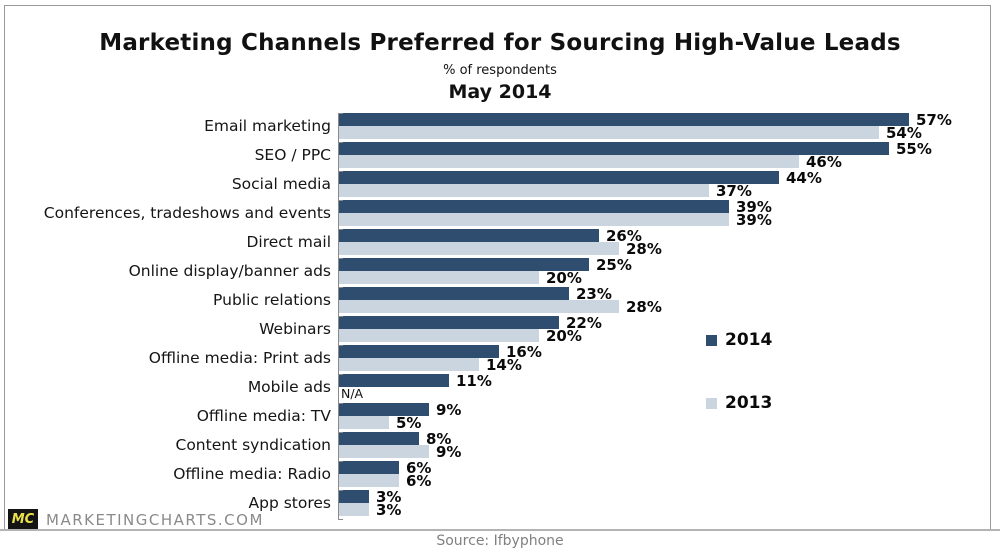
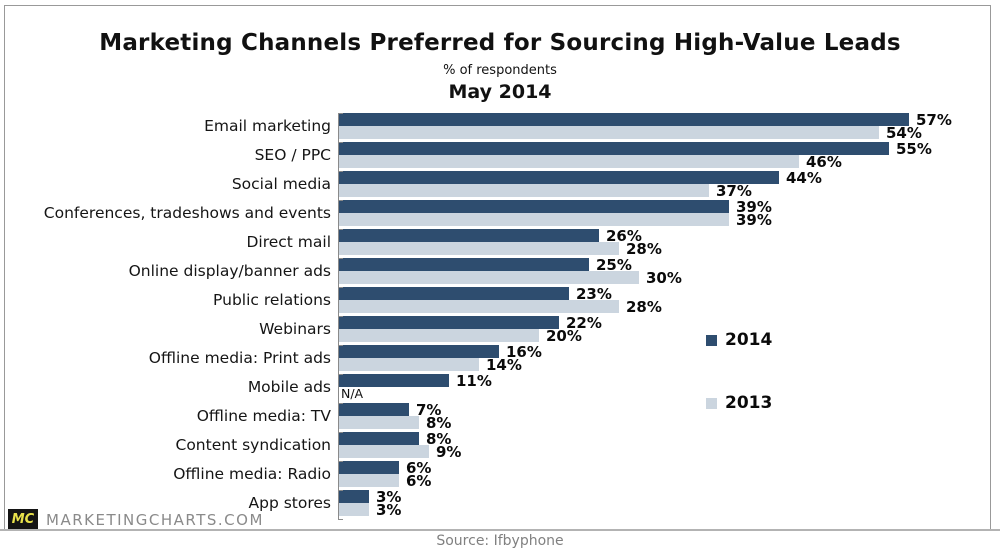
2013/Online display/banner ads: 20% -> 30%
2014/Offline media: TV: 9% -> 7%
2013/Offline media: TV: 5% -> 8%
